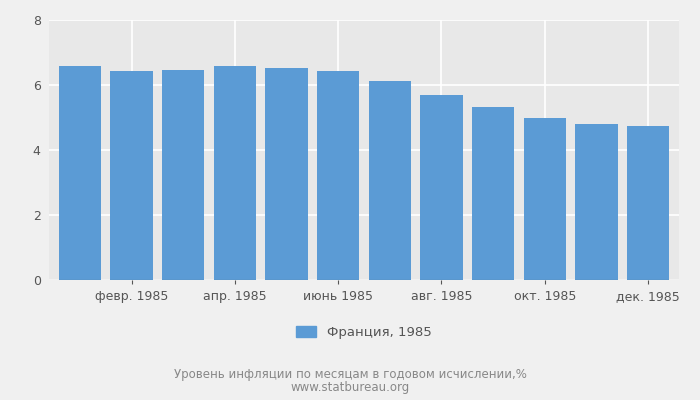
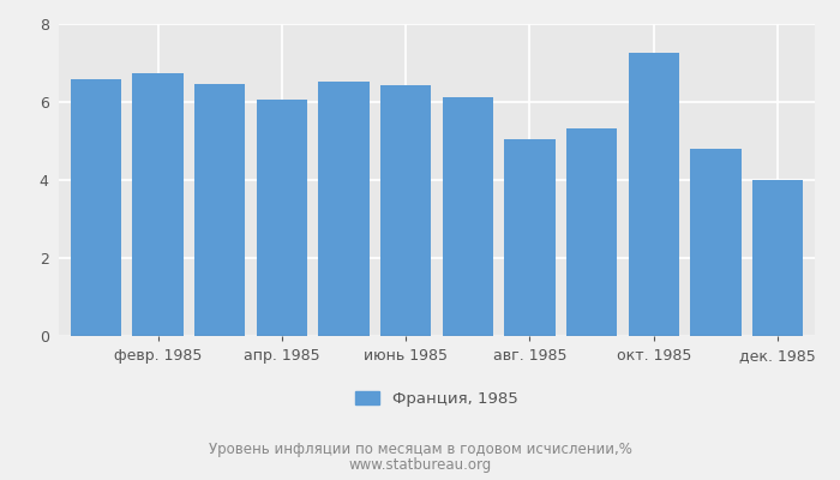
февр. 1985: 6.44 -> 6.75
апр. 1985: 6.57 -> 6.05
авг. 1985: 5.68 -> 5.05
окт. 1985: 4.98 -> 7.25
дек. 1985: 4.74 -> 4.00
